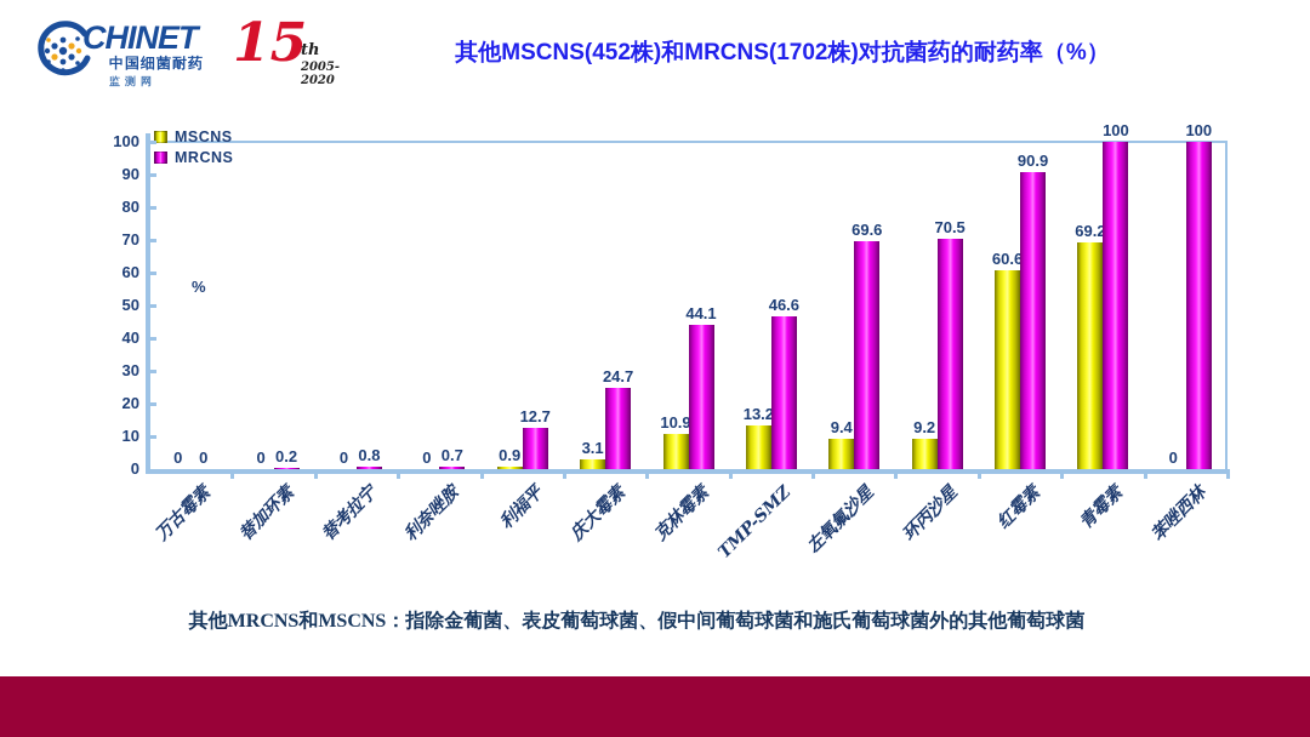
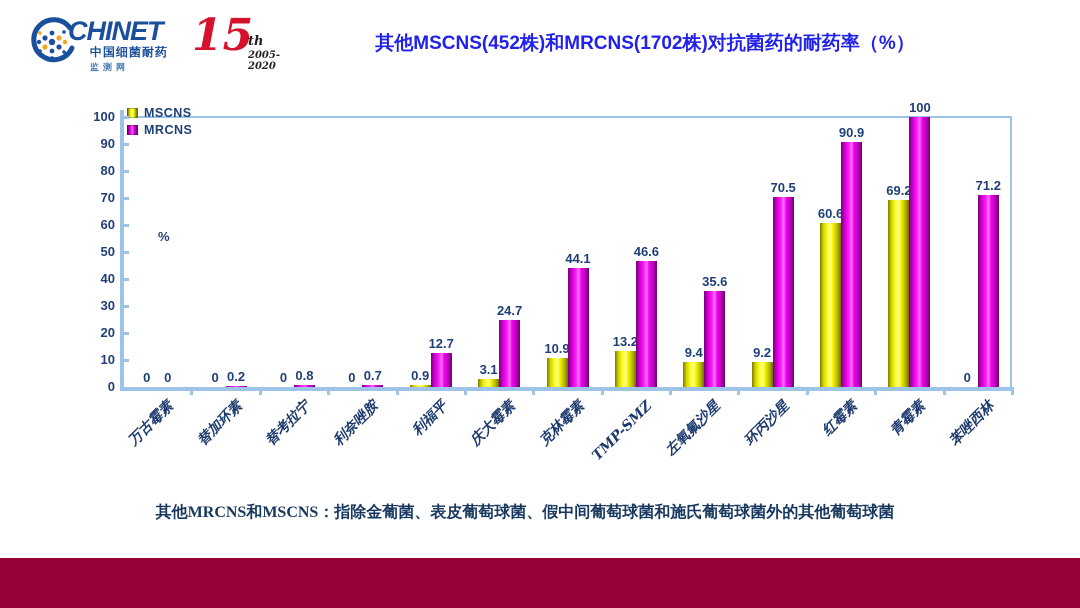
MRCNS/左氧氟沙星: 69.6 -> 35.6
MRCNS/苯唑西林: 100 -> 71.2
